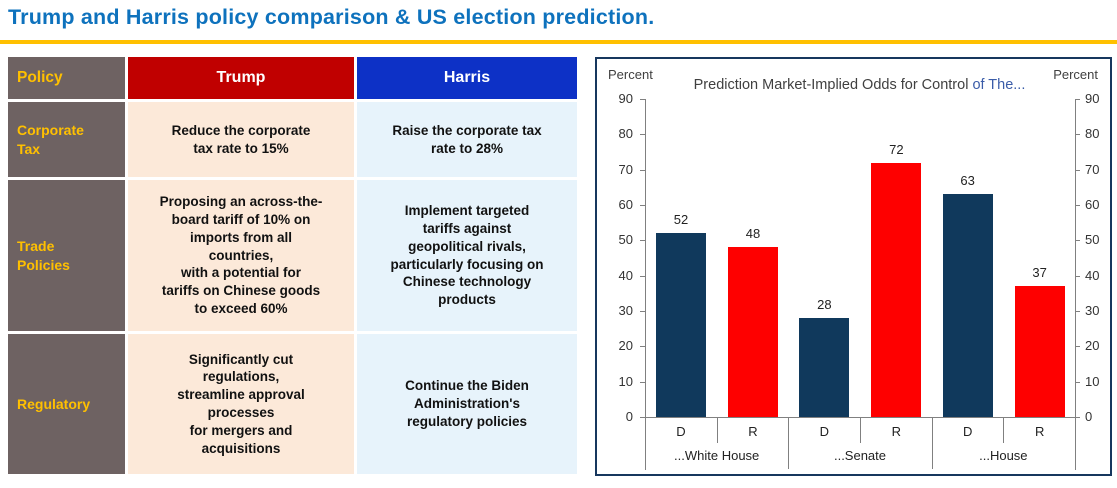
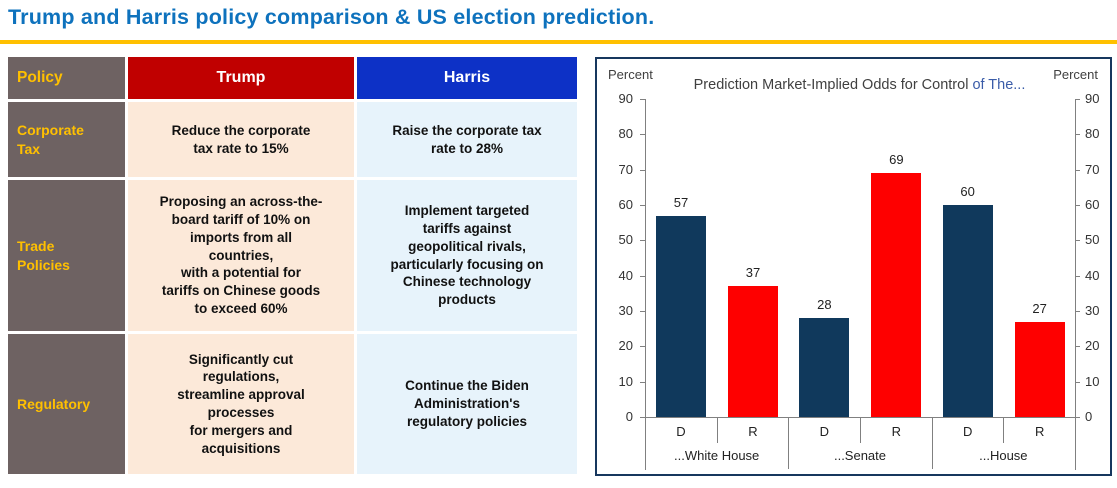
D/...White House: 52 -> 57
R/...White House: 48 -> 37
R/...Senate: 72 -> 69
D/...House: 63 -> 60
R/...House: 37 -> 27
